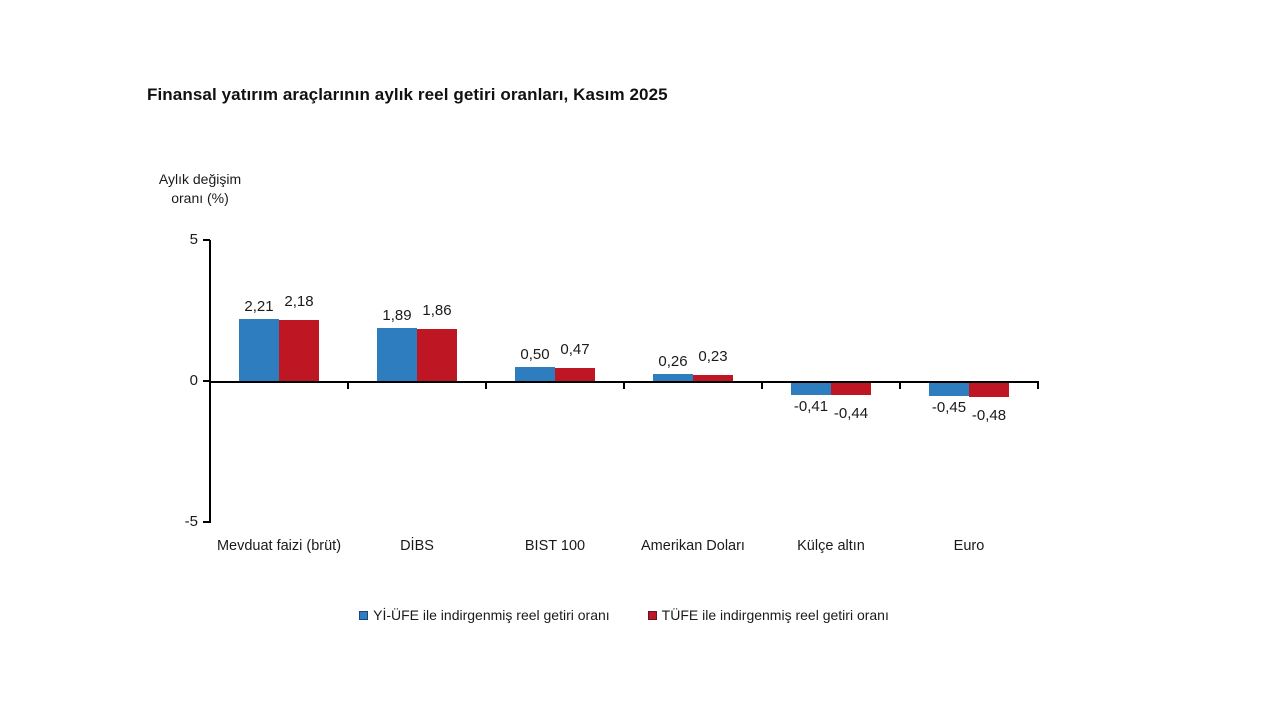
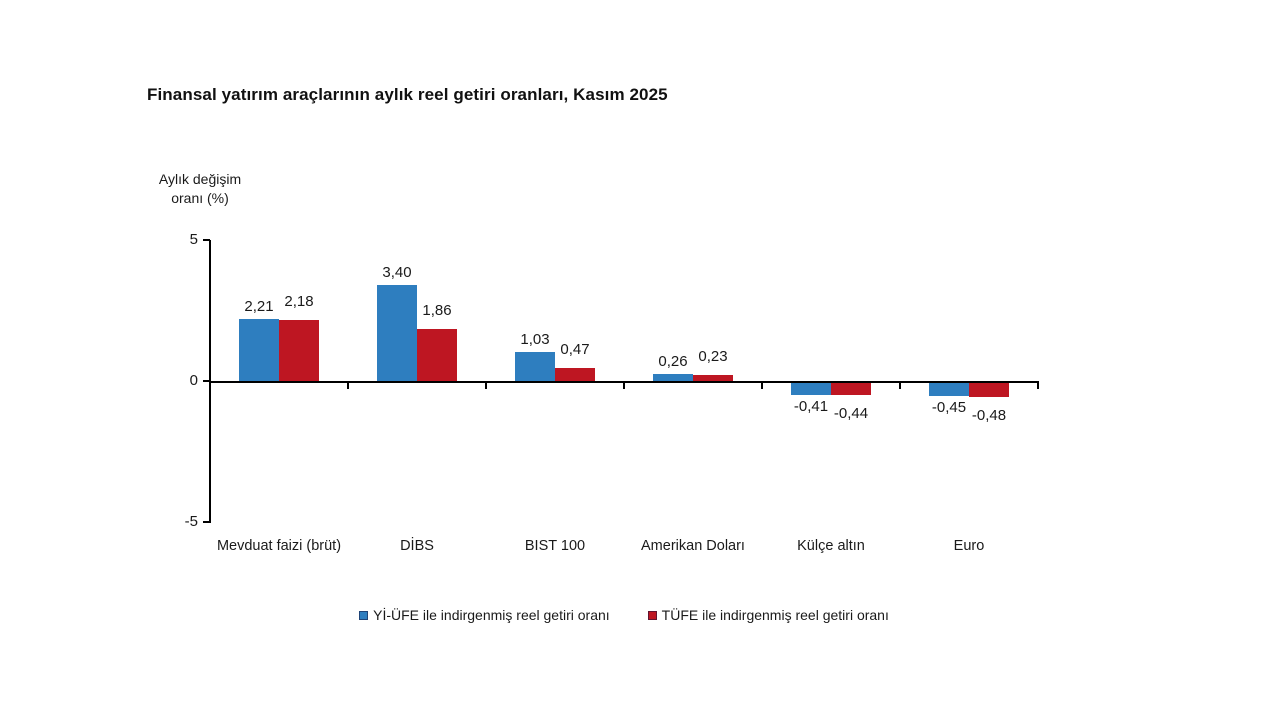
Yİ-ÜFE ile indirgenmiş reel getiri oranı/DİBS: 1,89 -> 3,40
Yİ-ÜFE ile indirgenmiş reel getiri oranı/BIST 100: 0,50 -> 1,03
